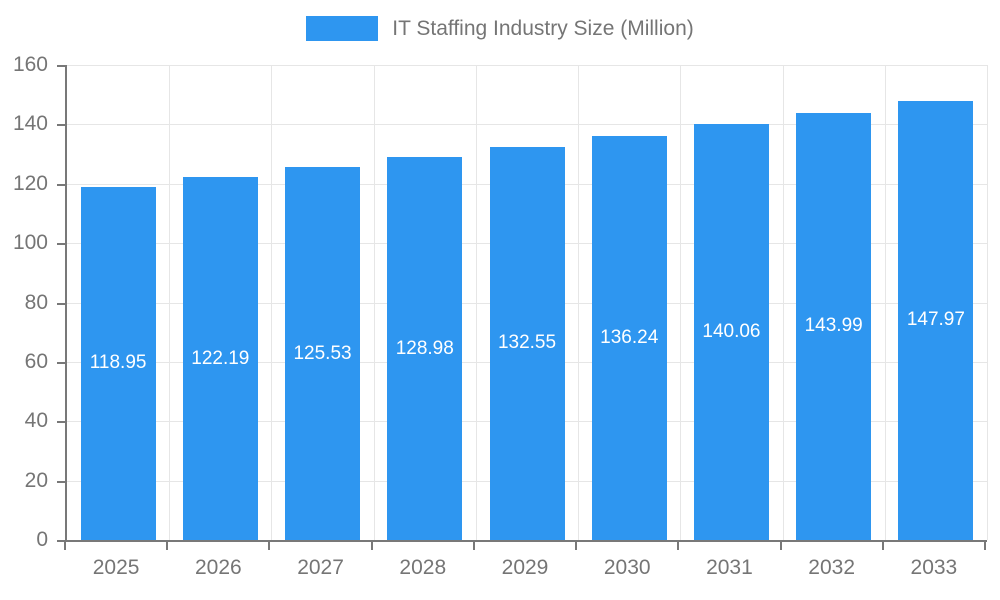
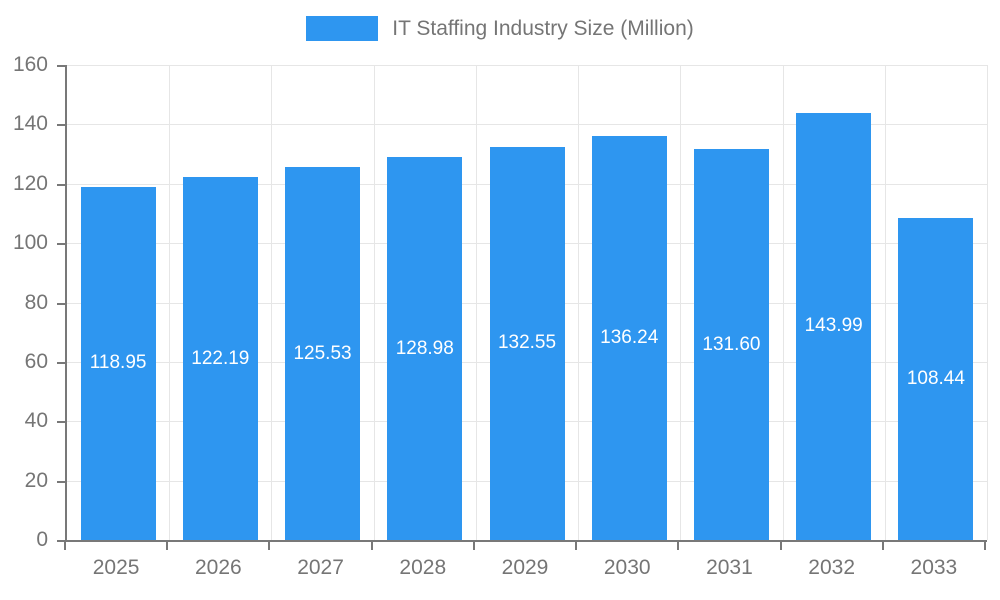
2031: 140.06 -> 131.60
2033: 147.97 -> 108.44
